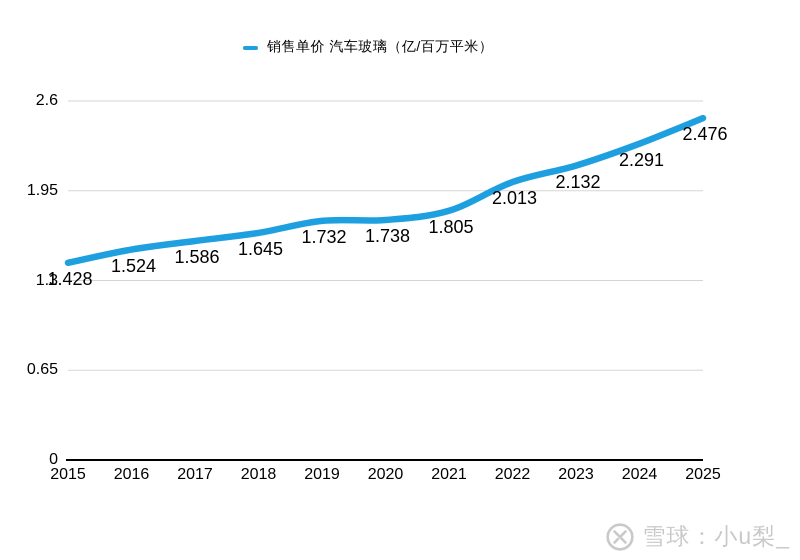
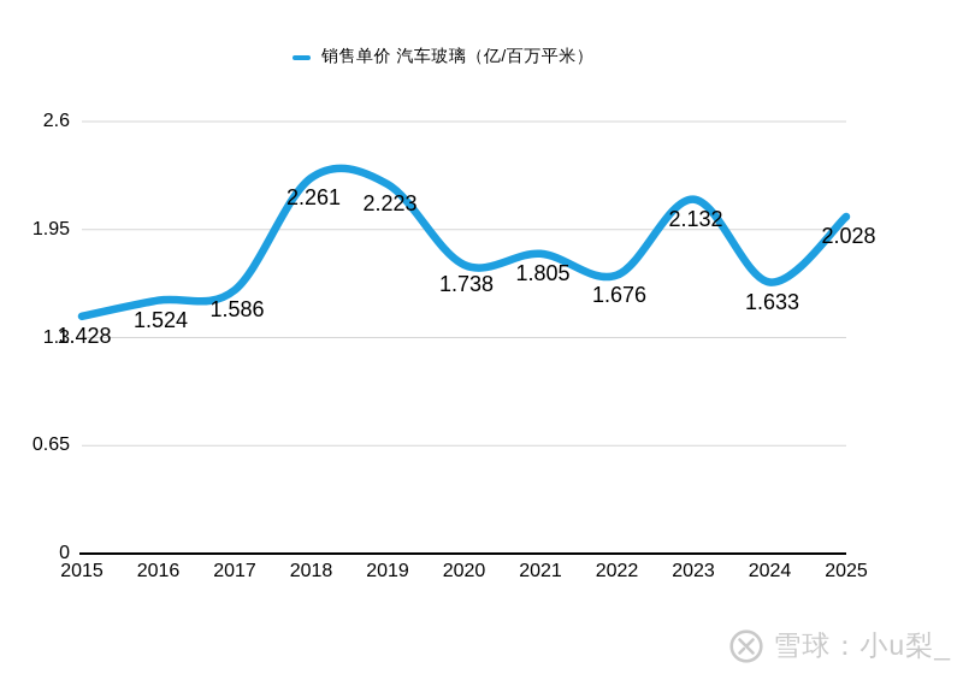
2018: 1.645 -> 2.261
2019: 1.732 -> 2.223
2022: 2.013 -> 1.676
2024: 2.291 -> 1.633
2025: 2.476 -> 2.028
